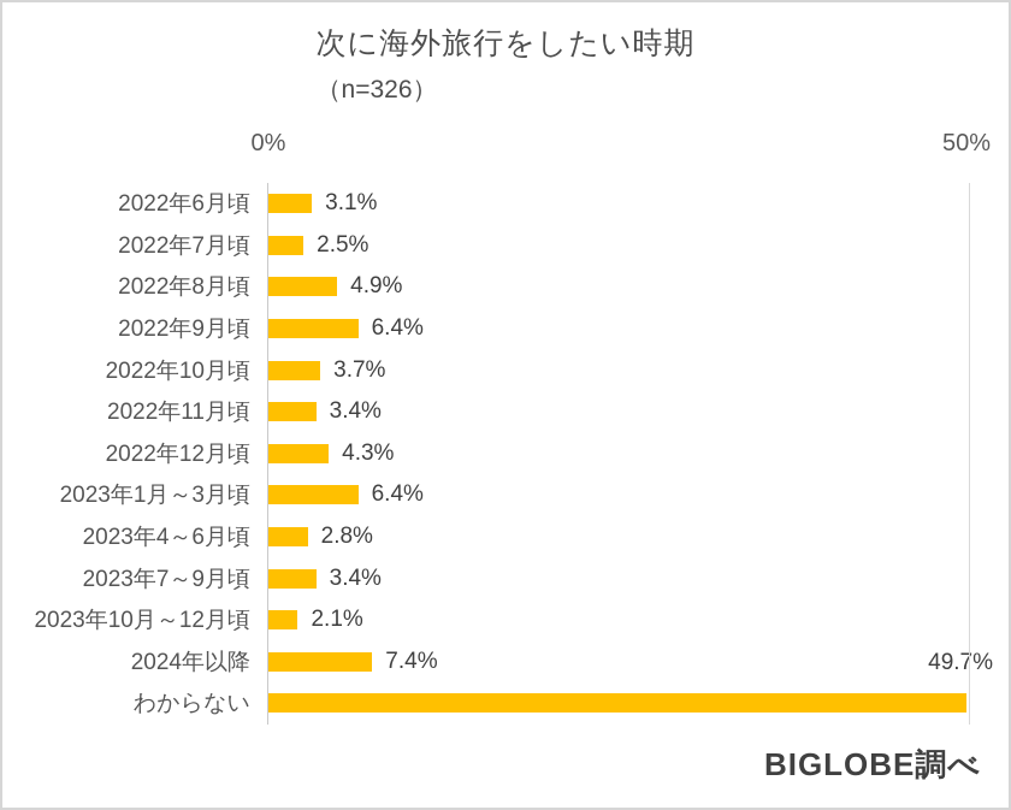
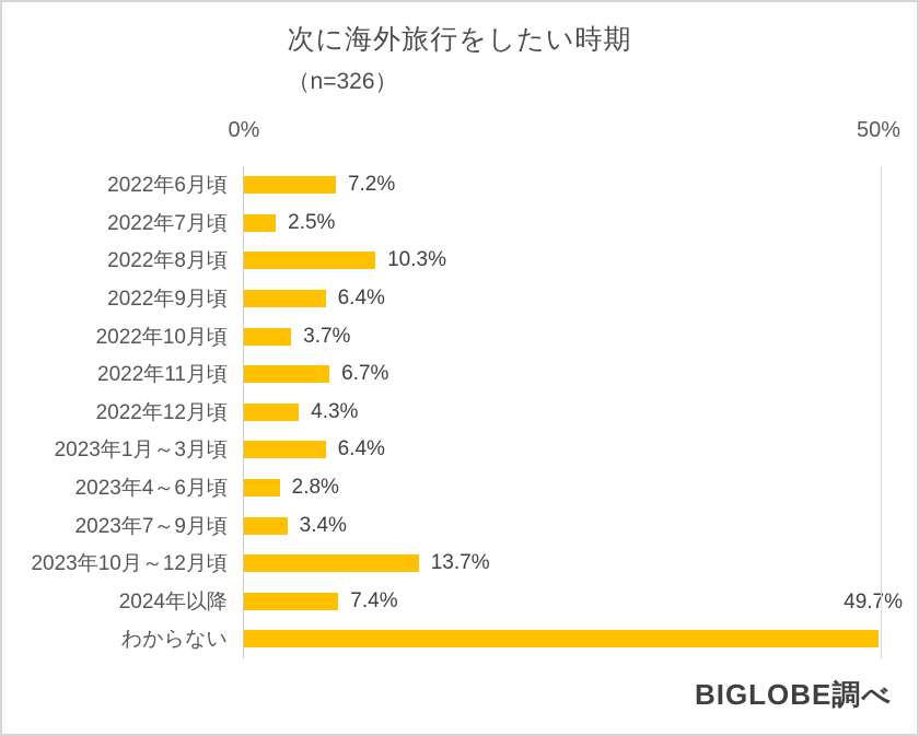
2022年6月頃: 3.1% -> 7.2%
2022年8月頃: 4.9% -> 10.3%
2022年11月頃: 3.4% -> 6.7%
2023年10月～12月頃: 2.1% -> 13.7%
